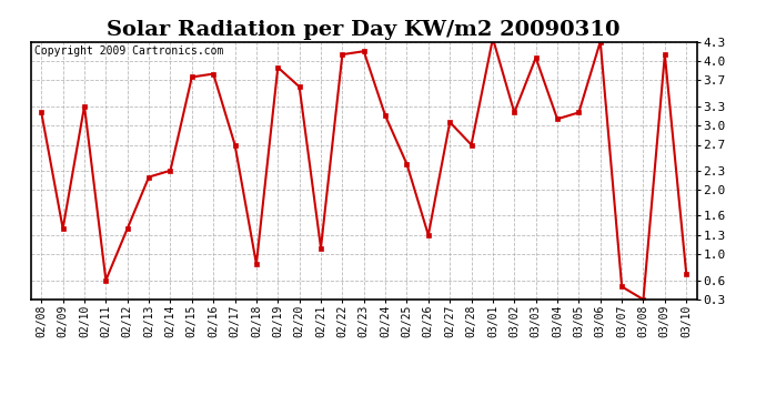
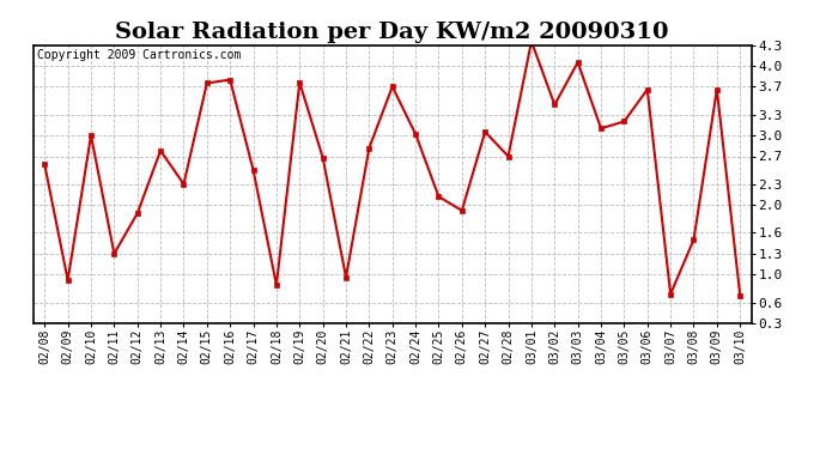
02/08: 3.20 -> 2.58
02/09: 1.40 -> 0.92
02/10: 3.30 -> 3.00
02/11: 0.60 -> 1.30
02/12: 1.40 -> 1.88
02/13: 2.20 -> 2.78
02/17: 2.70 -> 2.50
02/19: 3.90 -> 3.76
02/20: 3.60 -> 2.68
02/21: 1.10 -> 0.96
02/22: 4.10 -> 2.82
02/23: 4.15 -> 3.70
02/24: 3.15 -> 3.02
02/25: 2.40 -> 2.12
02/26: 1.30 -> 1.92
03/02: 3.20 -> 3.44
03/06: 4.30 -> 3.66
03/07: 0.50 -> 0.72
03/08: 0.30 -> 1.50
03/09: 4.10 -> 3.66
